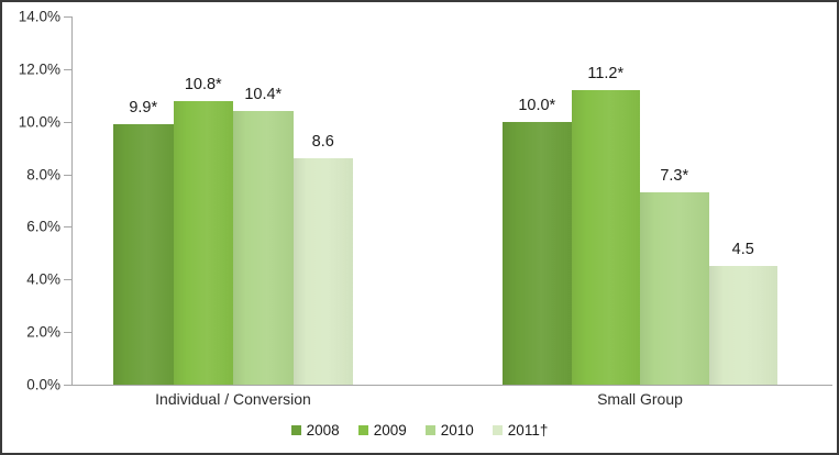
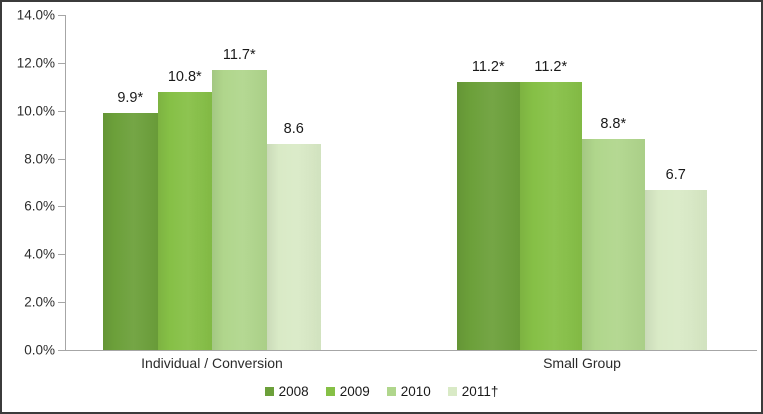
2010/Individual / Conversion: 10.4 -> 11.7
2008/Small Group: 10.0 -> 11.2
2010/Small Group: 7.3 -> 8.8
2011†/Small Group: 4.5 -> 6.7
